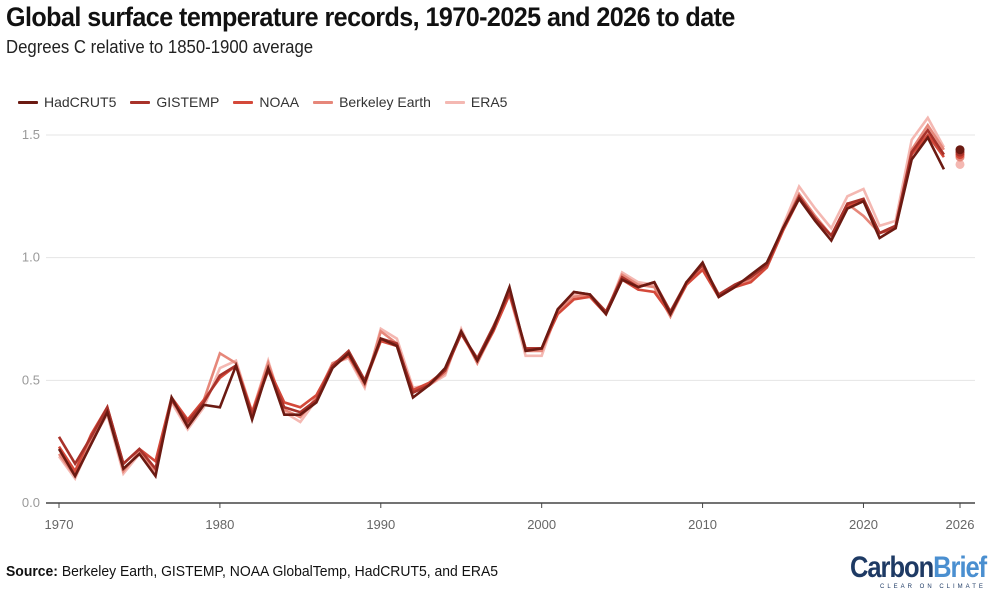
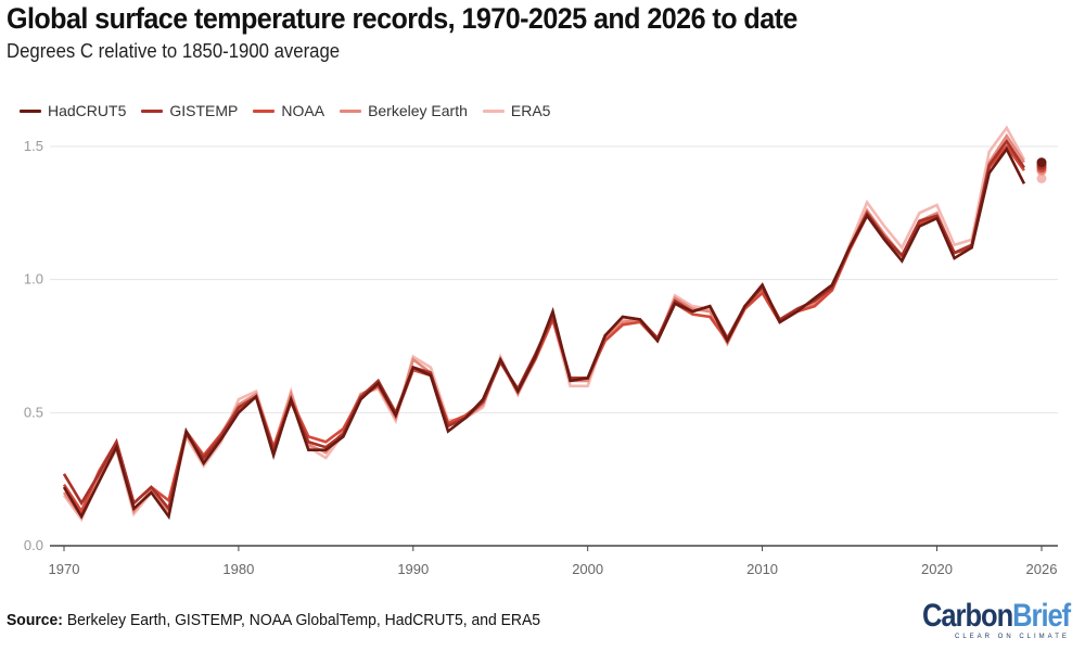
HadCRUT5/1980: 0.39 -> 0.50
Berkeley Earth/1980: 0.61 -> 0.53
Berkeley Earth/2020: 1.17 -> 1.25
